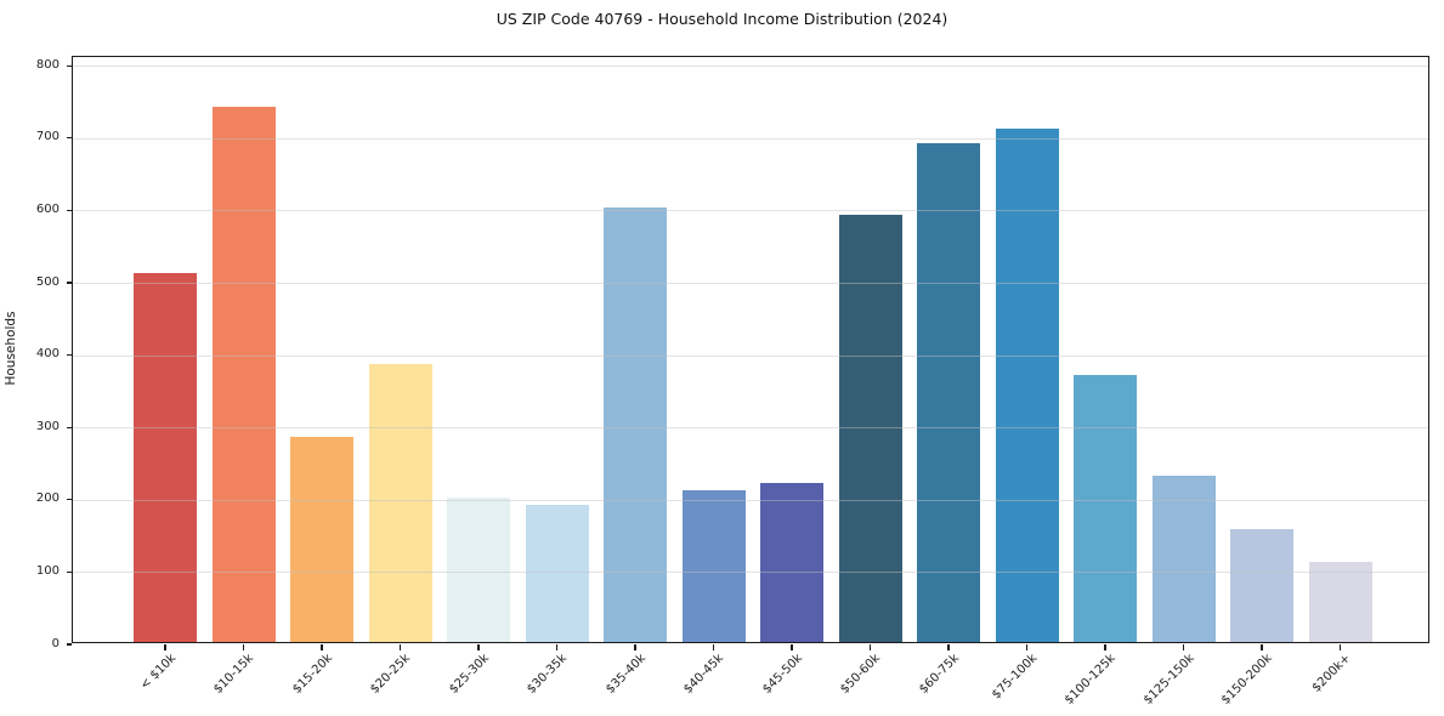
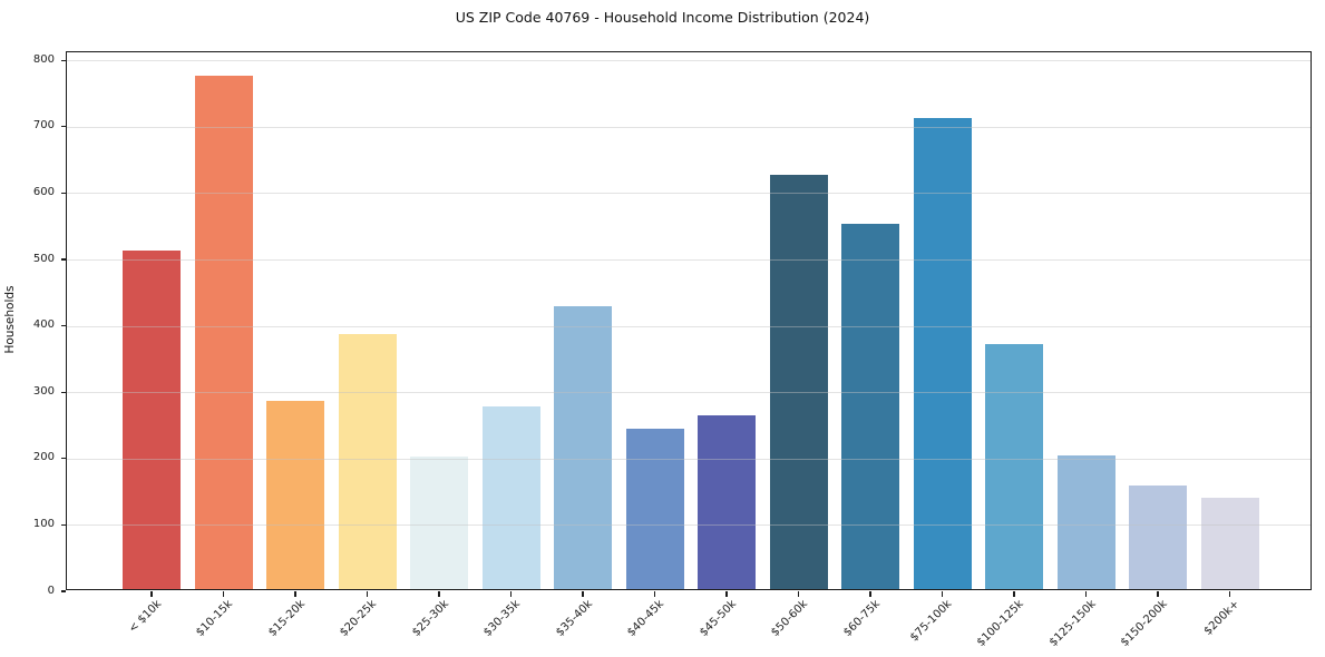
$10-15k: 740 -> 770
$30-35k: 190 -> 280
$35-40k: 600 -> 430
$40-45k: 210 -> 240
$45-50k: 220 -> 260
$50-60k: 590 -> 620
$60-75k: 690 -> 550
$125-150k: 230 -> 200
$200k+: 110 -> 140
